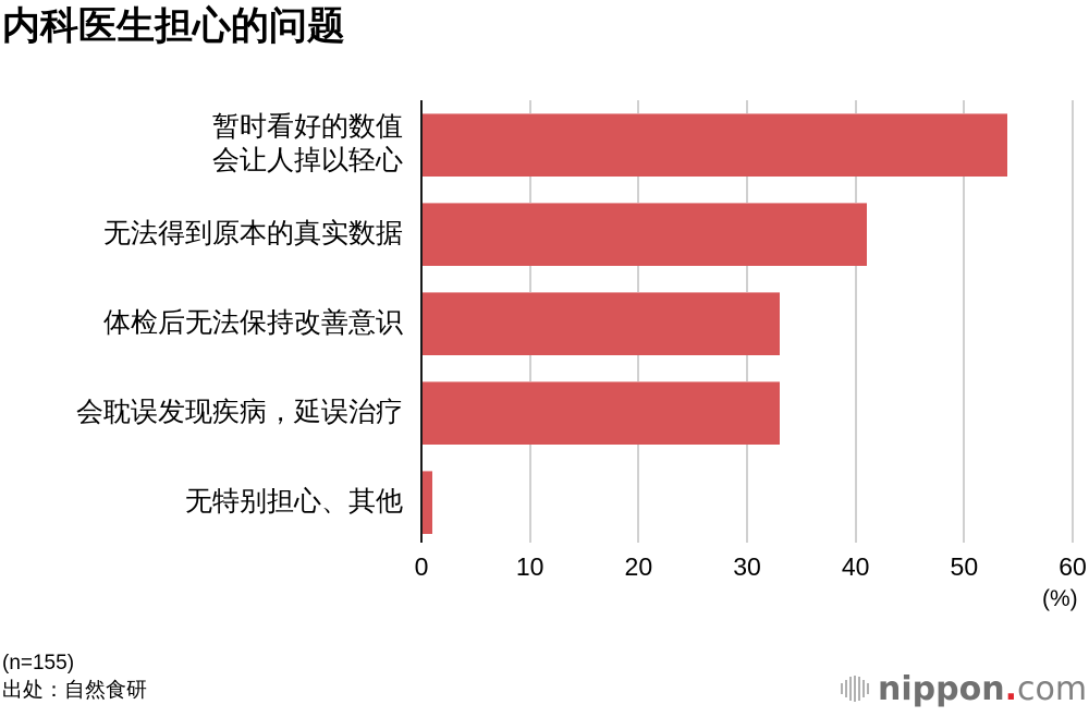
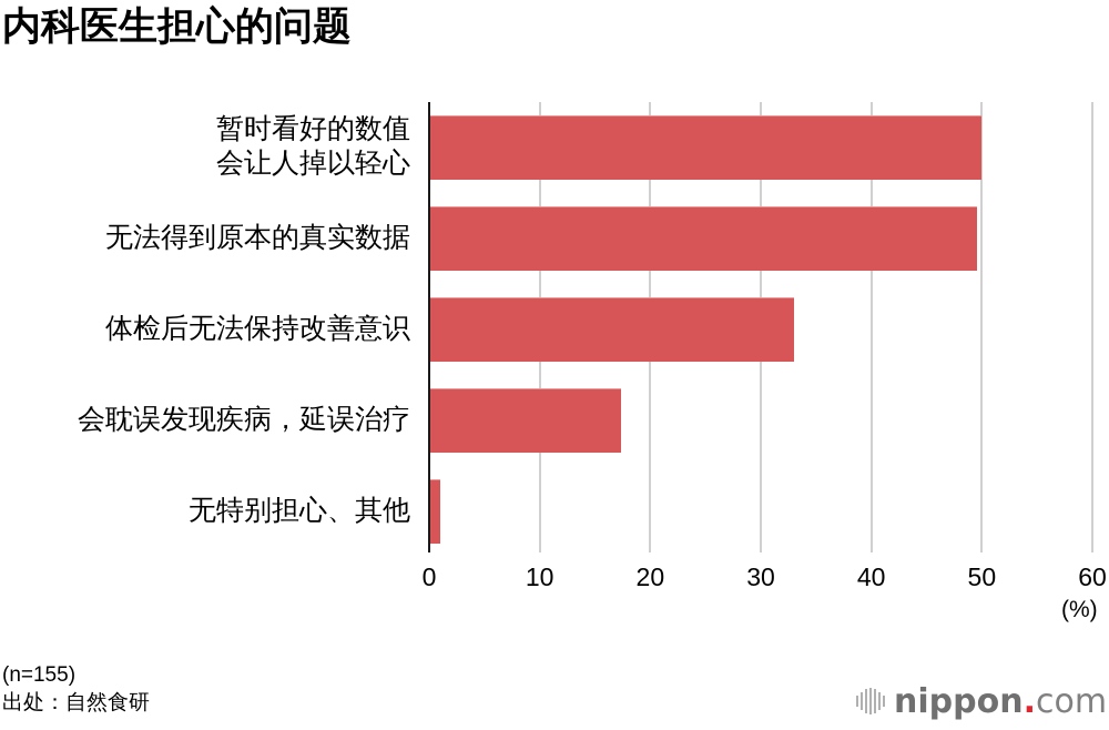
暂时看好的数值 会让人掉以轻心: 54 -> 50
无法得到原本的真实数据: 41 -> 50
会耽误发现疾病，延误治疗: 33 -> 17
